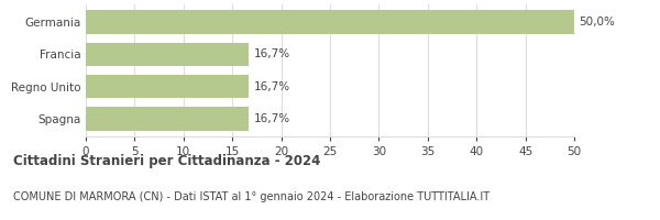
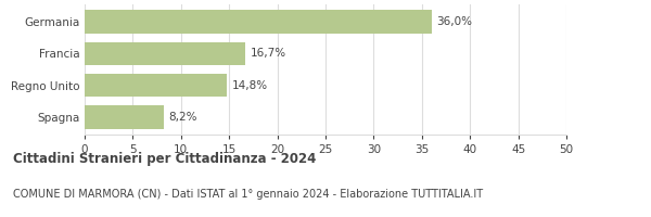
Germania: 50,0% -> 36,0%
Regno Unito: 16,7% -> 14,8%
Spagna: 16,7% -> 8,2%
